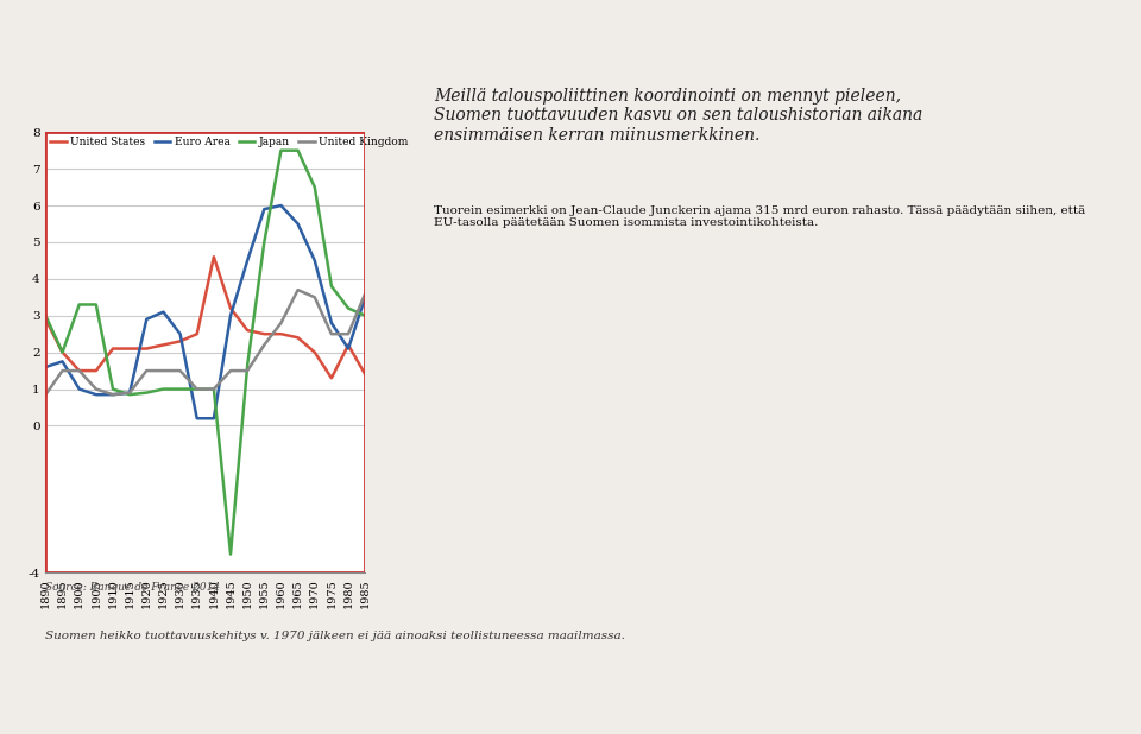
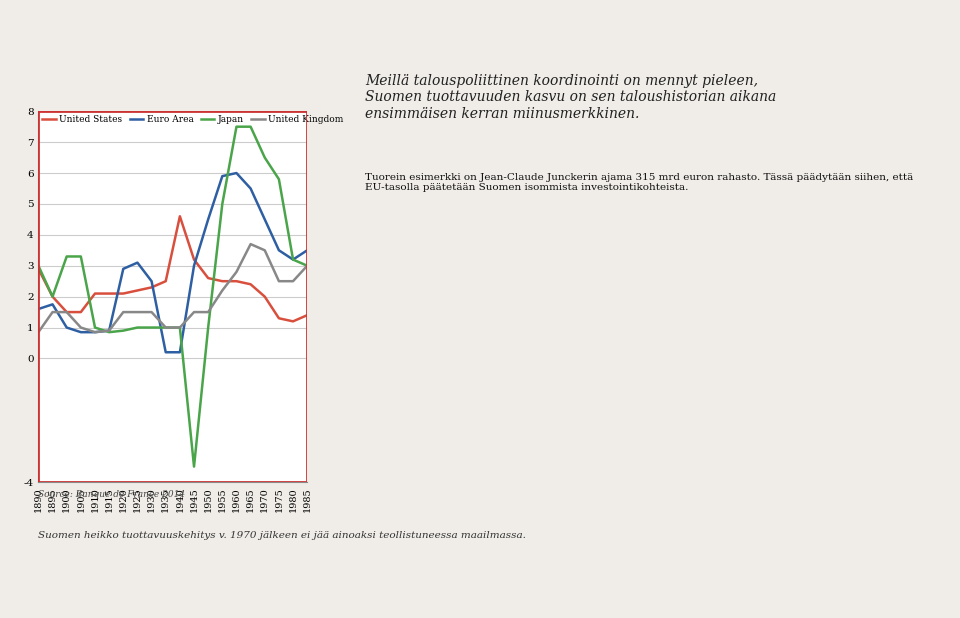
Japan/1950: 1.65 -> 1.00
Euro Area/1975: 2.80 -> 3.50
Japan/1975: 3.80 -> 5.80
United States/1980: 2.2 -> 1.2
Euro Area/1980: 2.10 -> 3.20
United Kingdom/1985: 3.60 -> 3.00
